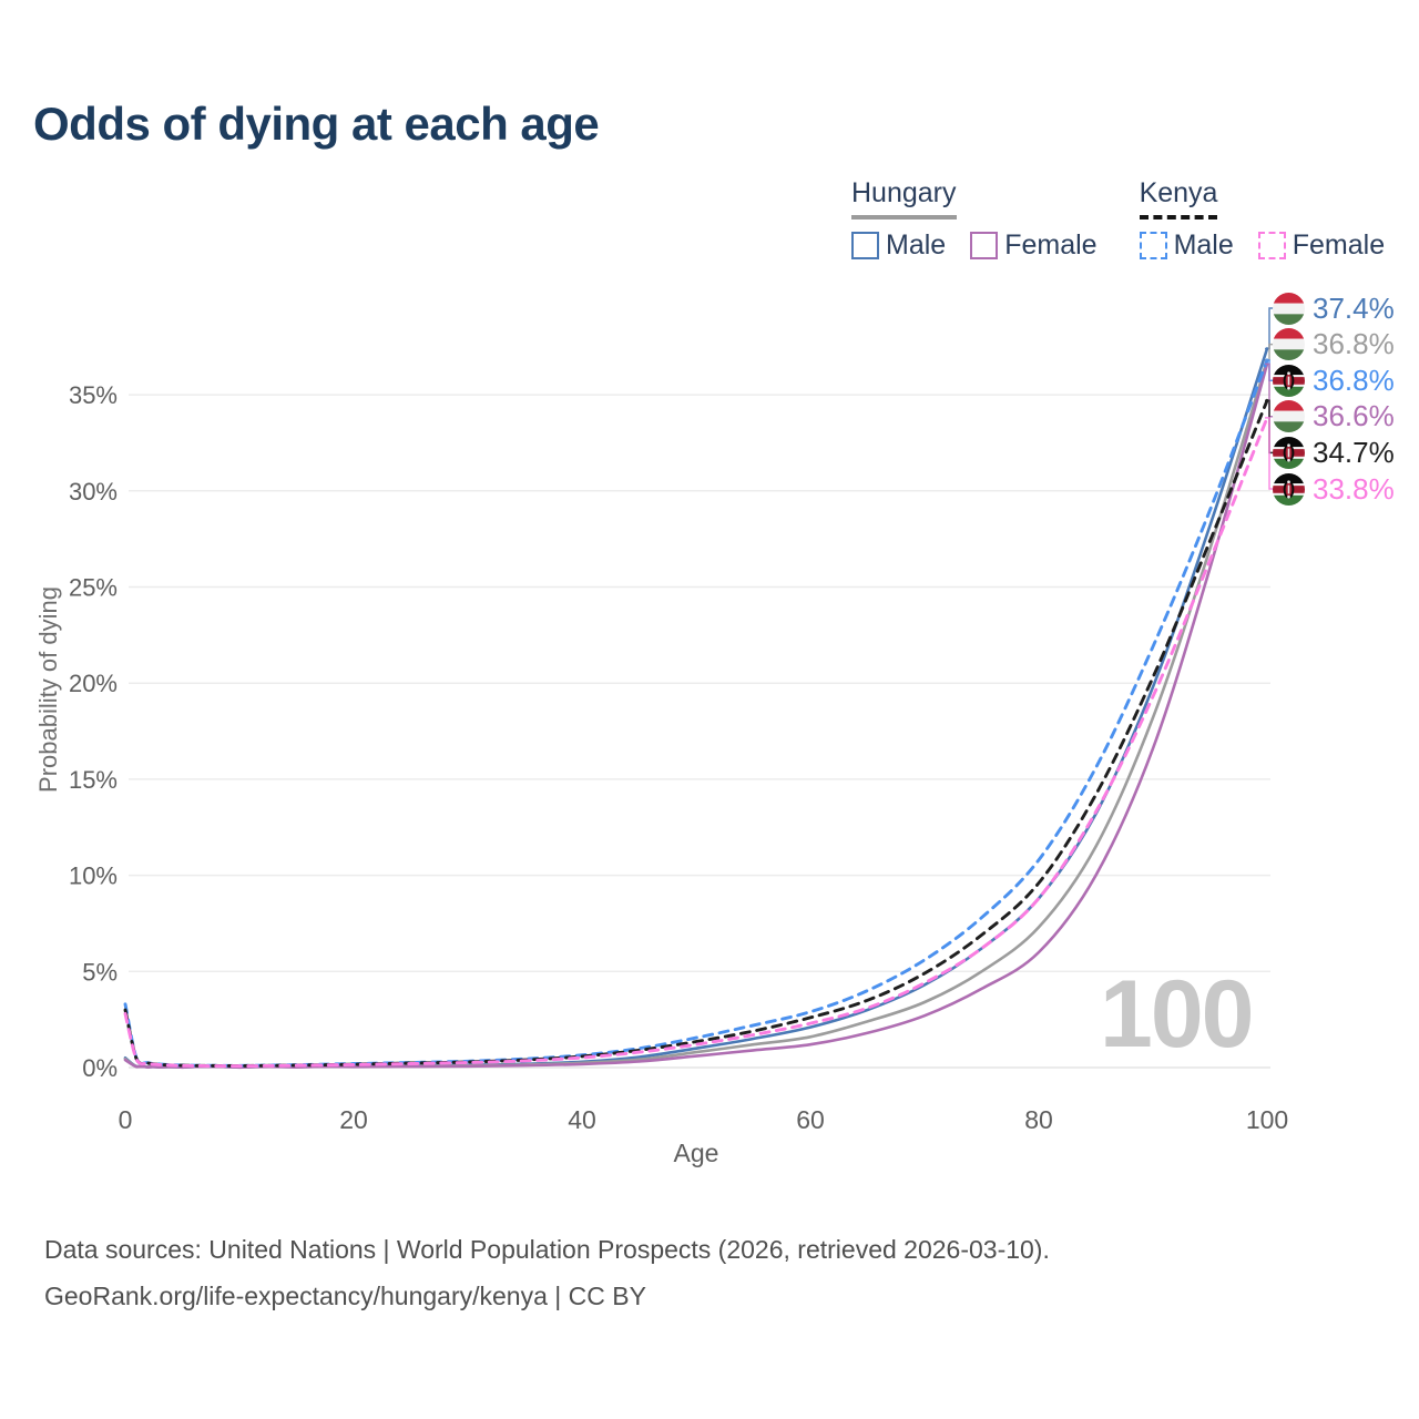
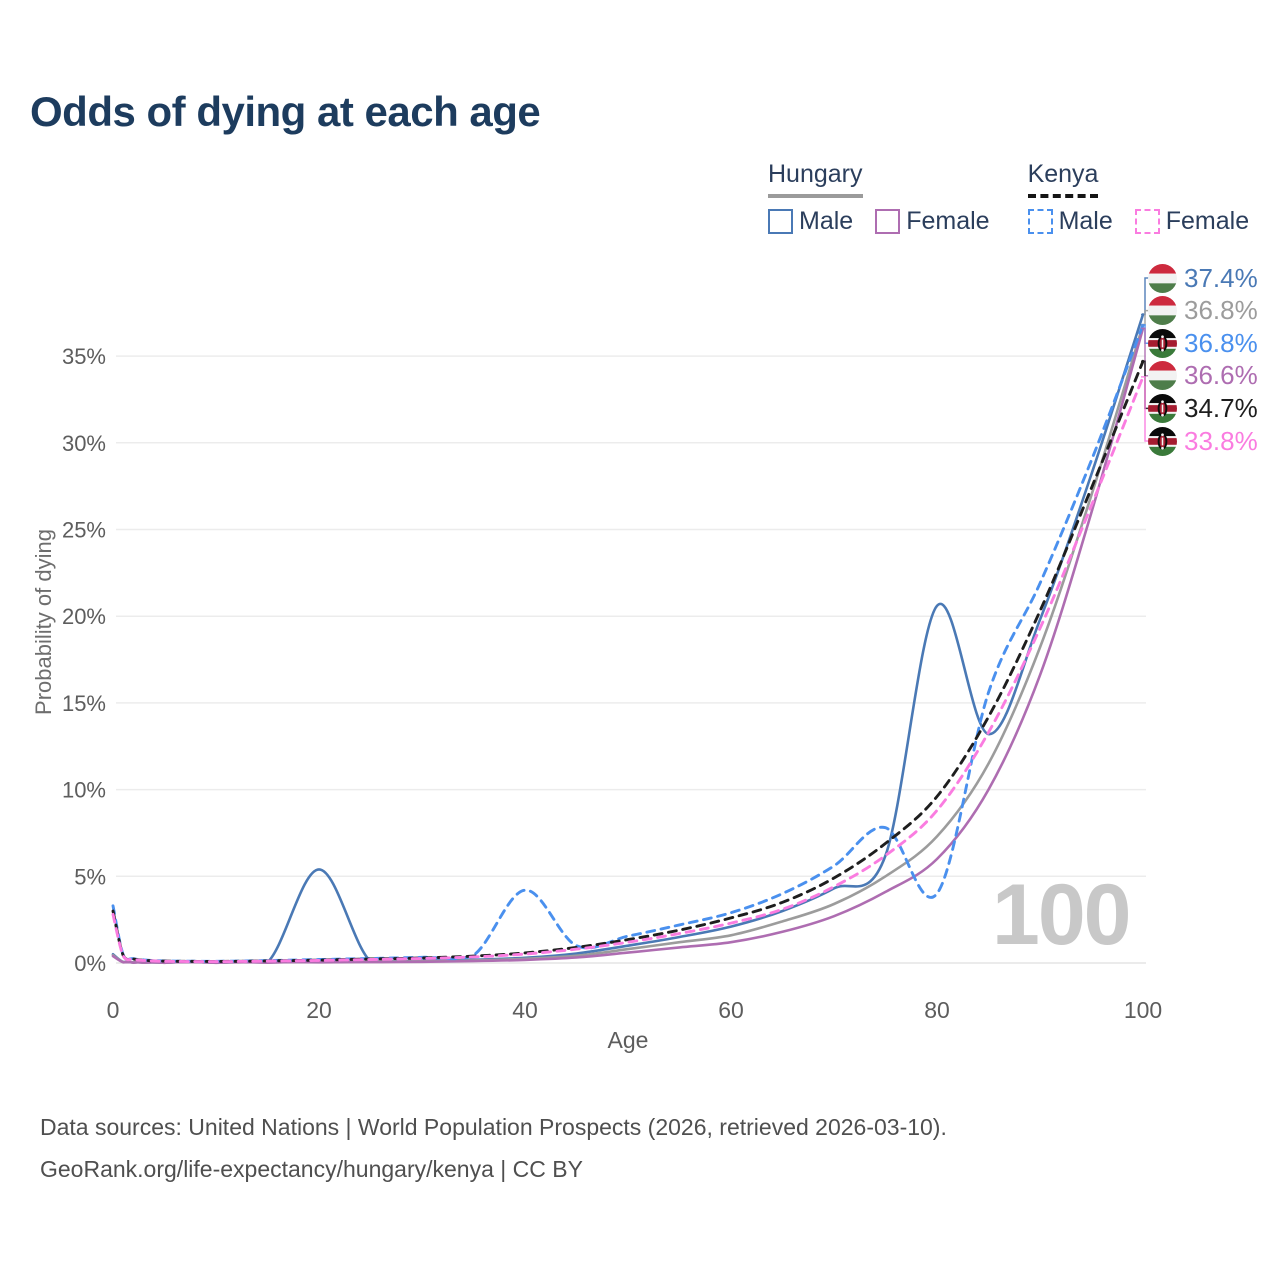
Hungary Male/20: 0.1% -> 5.4%
Kenya Male/40: 0.7% -> 4.2%
Hungary Male/80: 8.8% -> 20.6%
Kenya Male/80: 10.8% -> 4.0%
